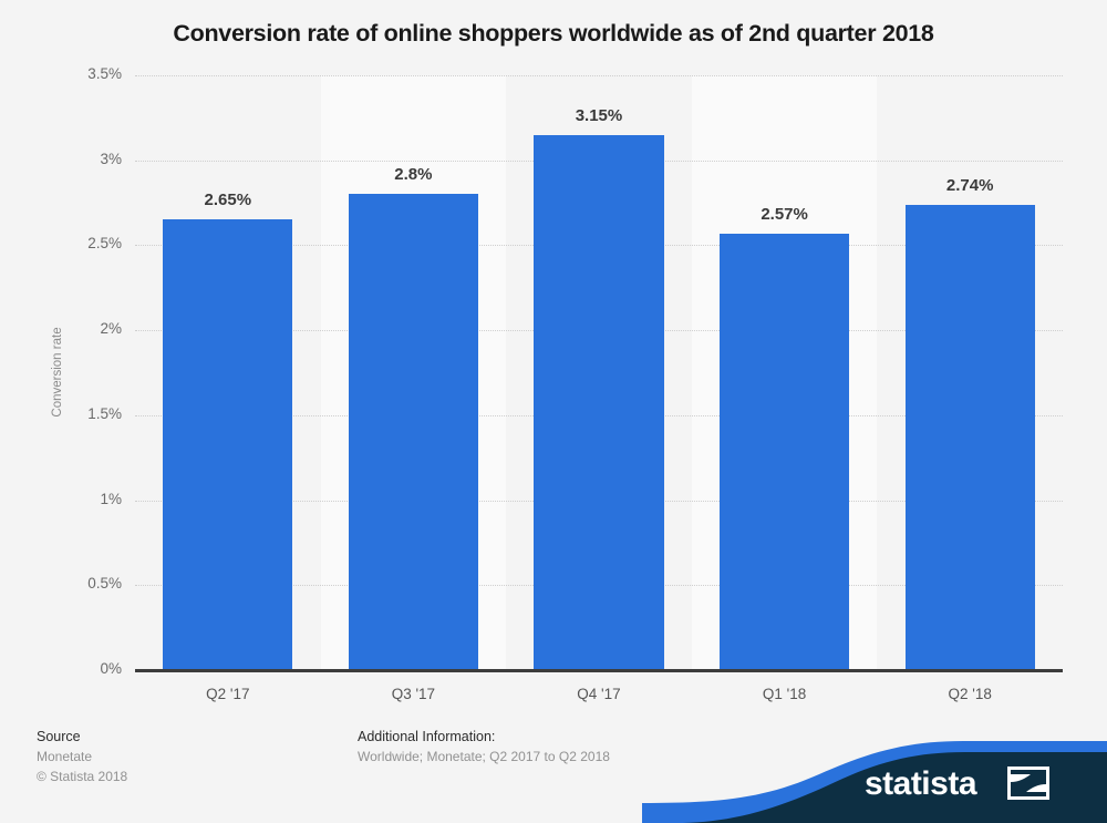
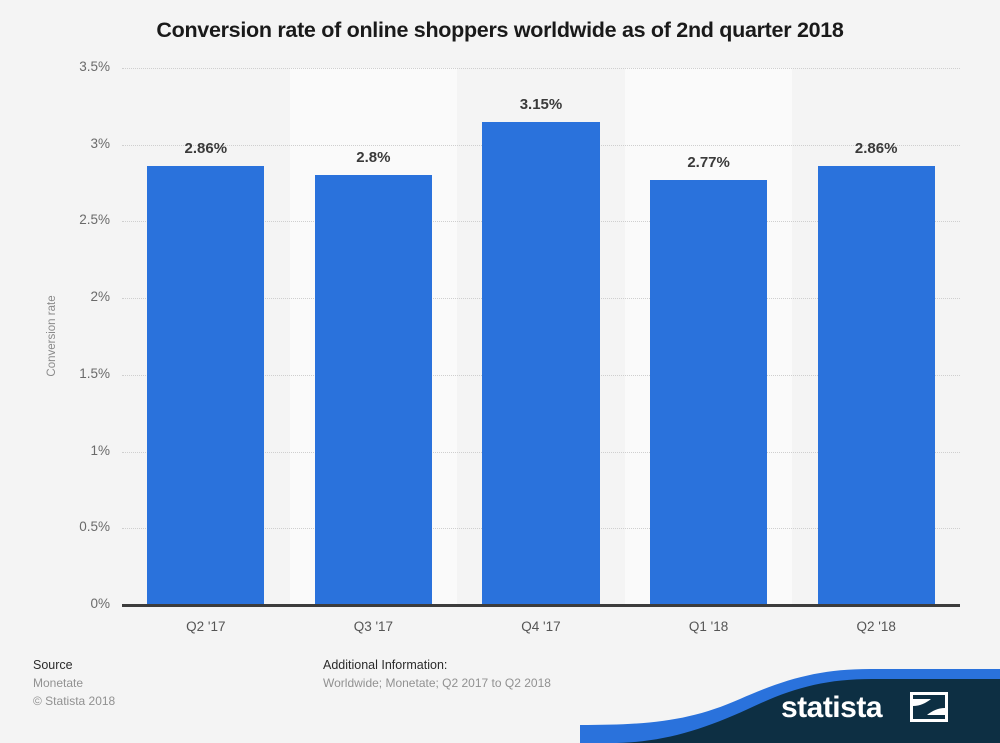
Q2 '17: 2.65% -> 2.86%
Q1 '18: 2.57% -> 2.77%
Q2 '18: 2.74% -> 2.86%
